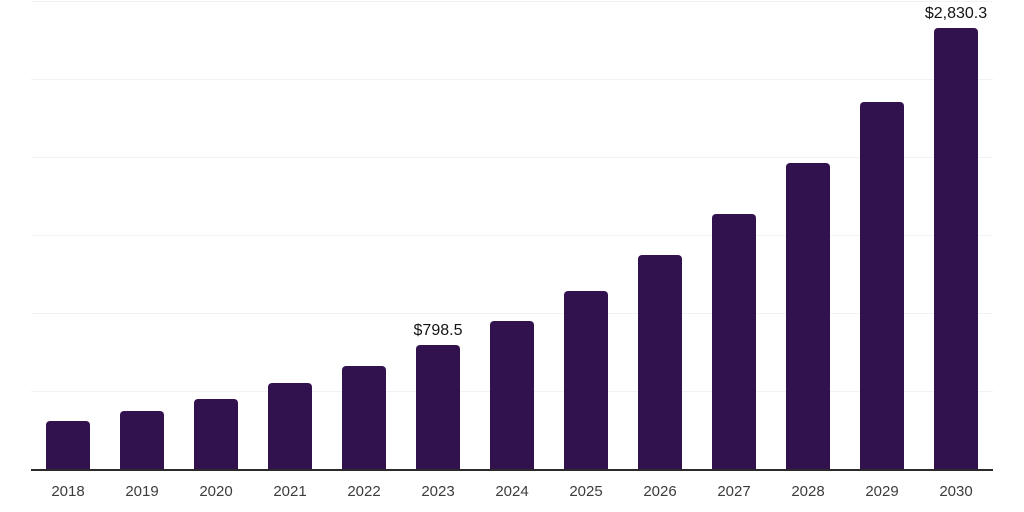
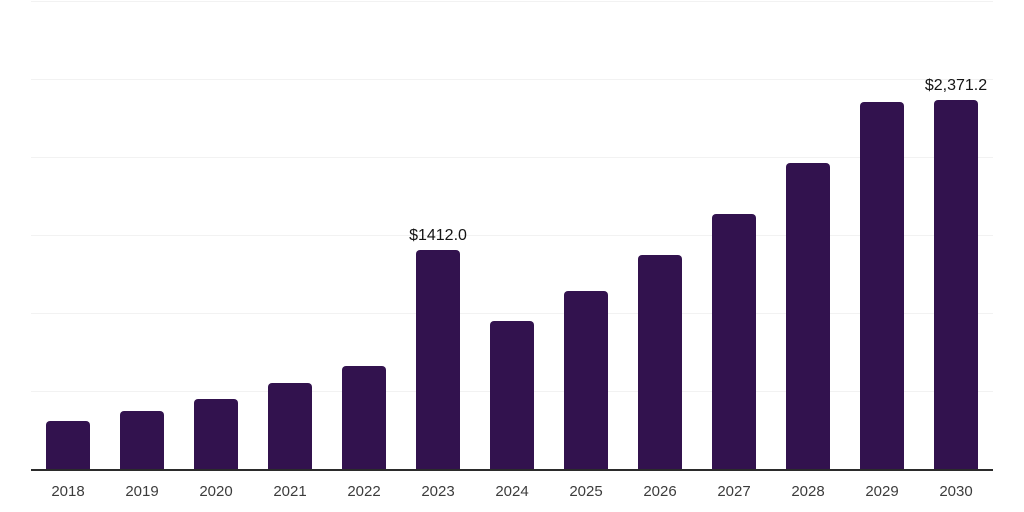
2023: $798.5 -> $1412.0
2030: $2,830.3 -> $2,371.2
